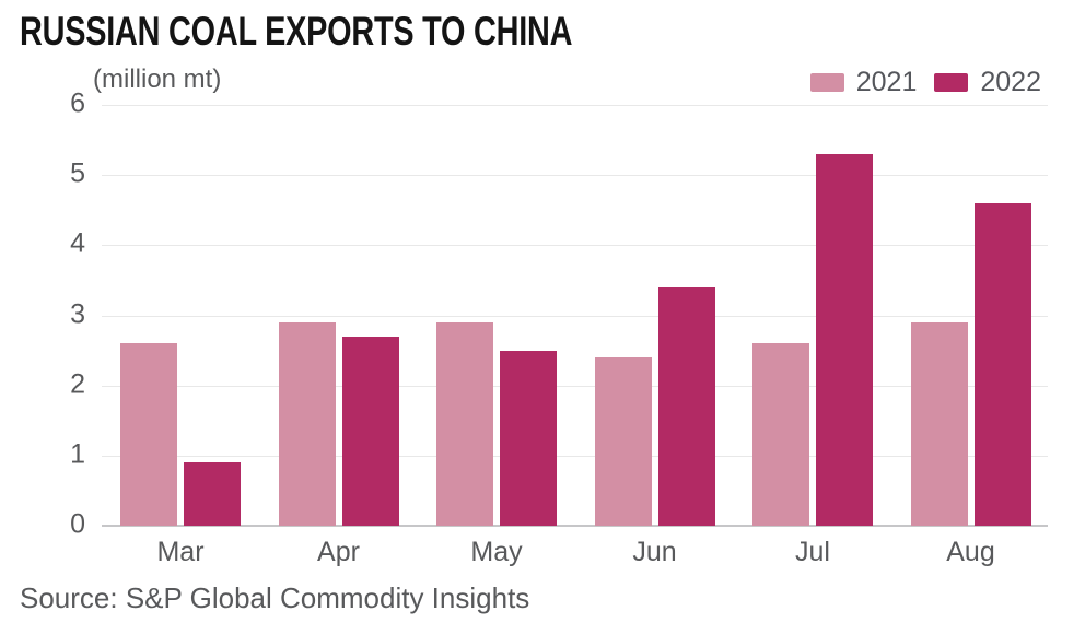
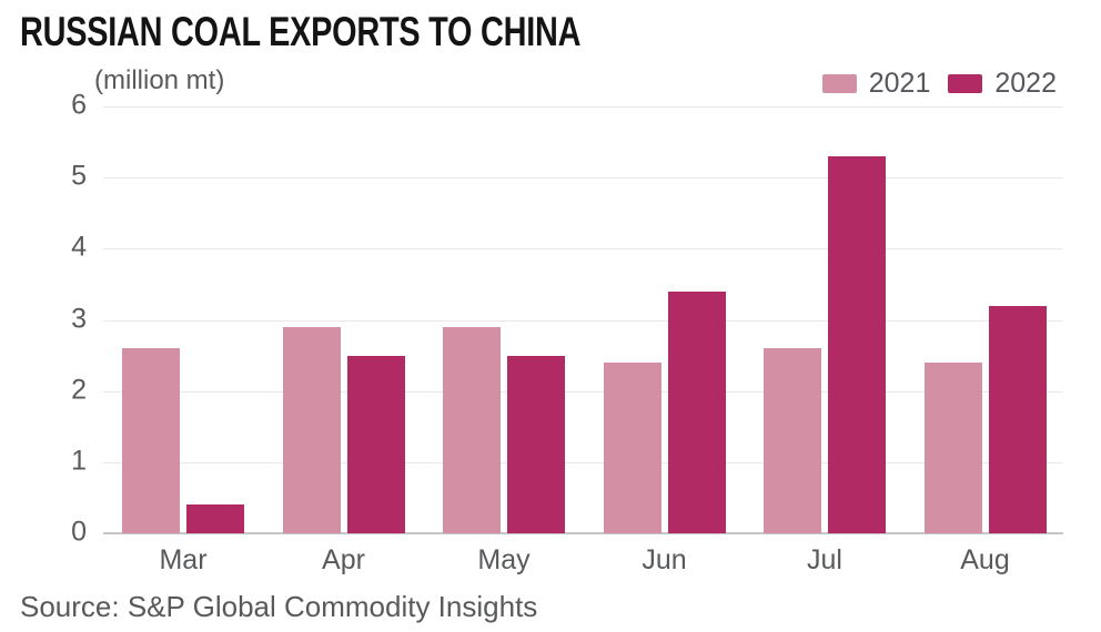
2022/Mar: 0.9 -> 0.4
2022/Apr: 2.7 -> 2.5
2021/Aug: 2.9 -> 2.4
2022/Aug: 4.6 -> 3.2
